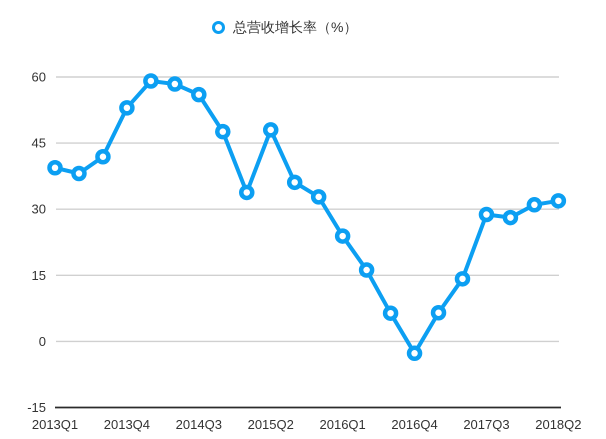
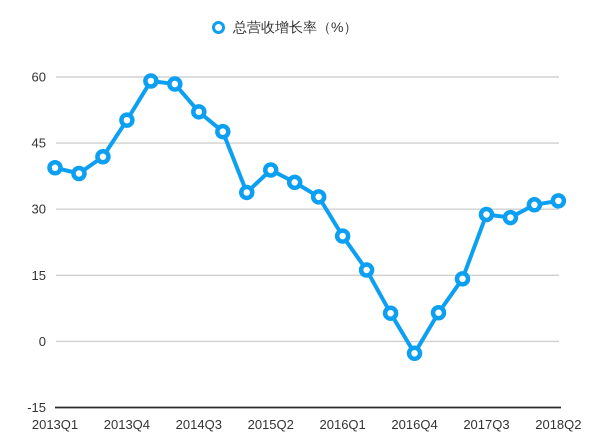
2013Q4: 53 -> 50
2014Q3: 56 -> 52
2015Q2: 48 -> 39
